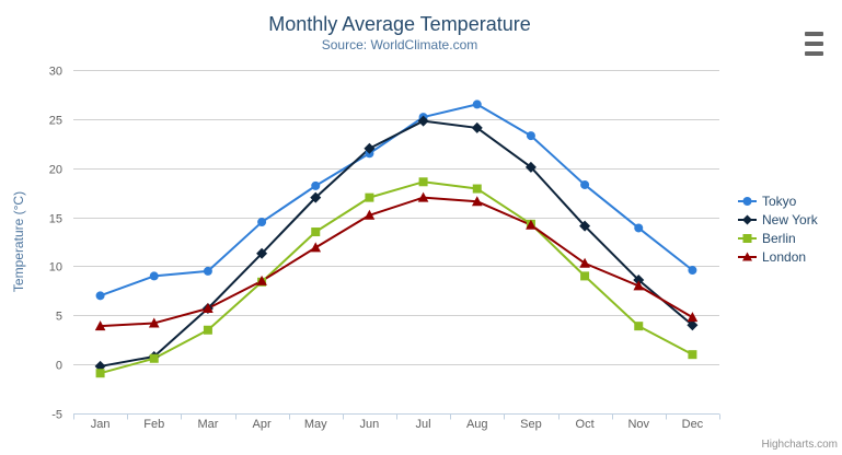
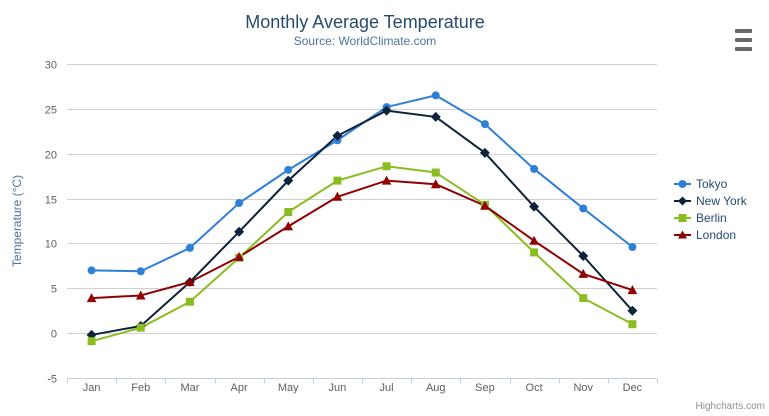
Tokyo/Feb: 9 -> 7
London/Nov: 8 -> 7
New York/Dec: 4 -> 2
